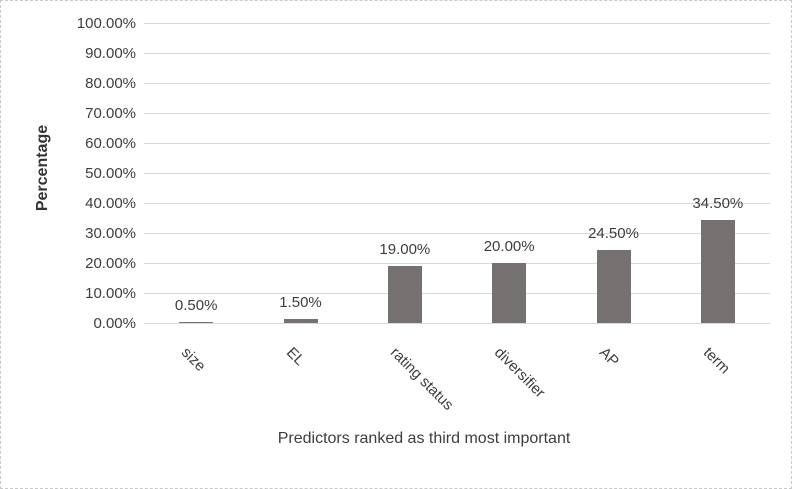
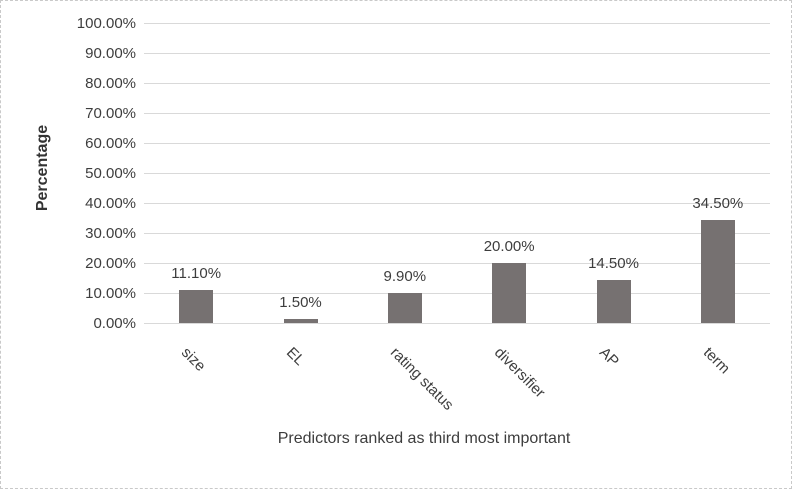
size: 0.50% -> 11.10%
rating status: 19.00% -> 9.90%
AP: 24.50% -> 14.50%
